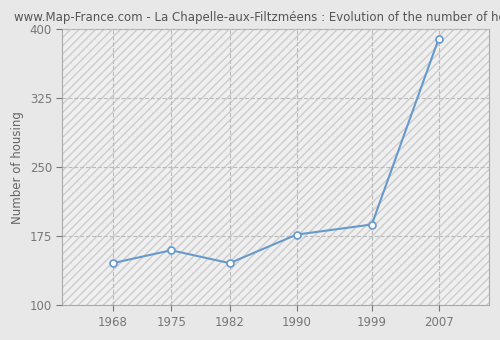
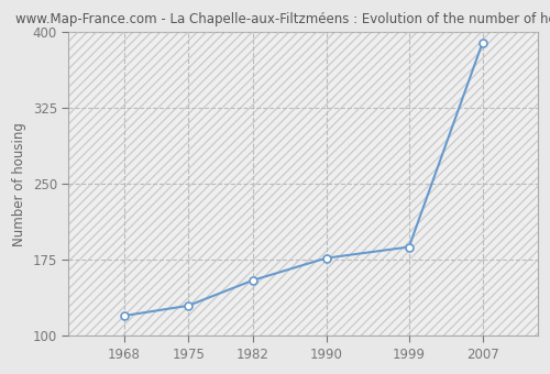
1968: 146 -> 120
1975: 160 -> 130
1982: 146 -> 155
